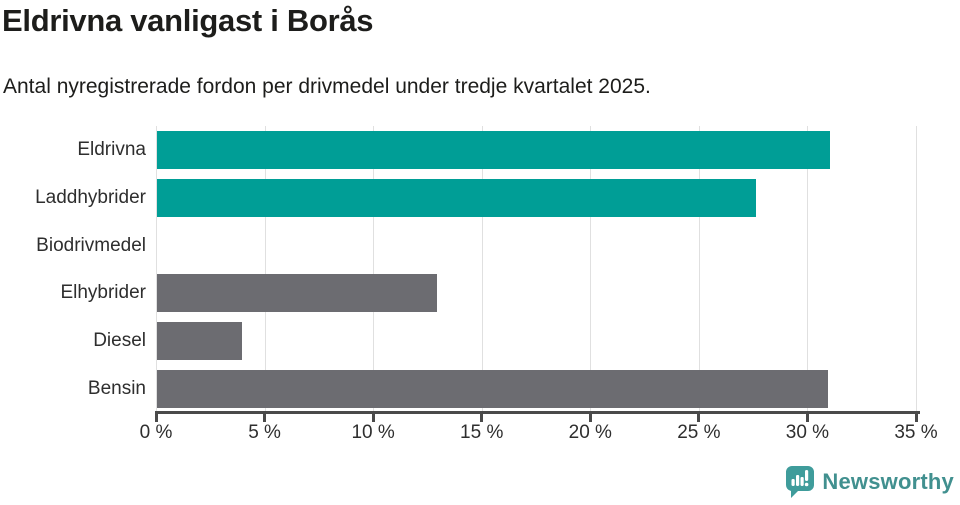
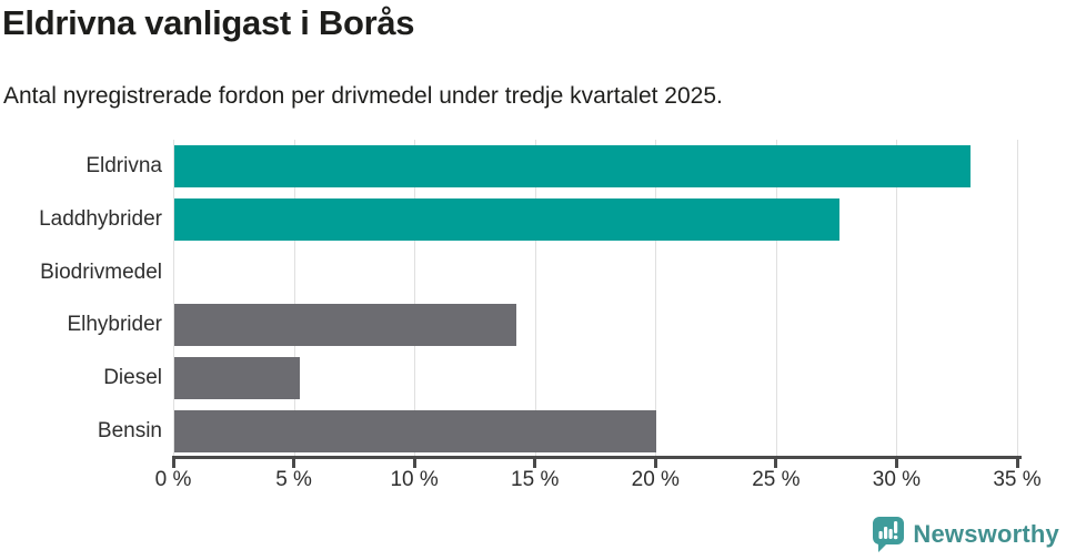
Eldrivna: 31.0% -> 33.0%
Elhybrider: 12.9% -> 14.2%
Diesel: 3.9% -> 5.2%
Bensin: 30.9% -> 20.0%
